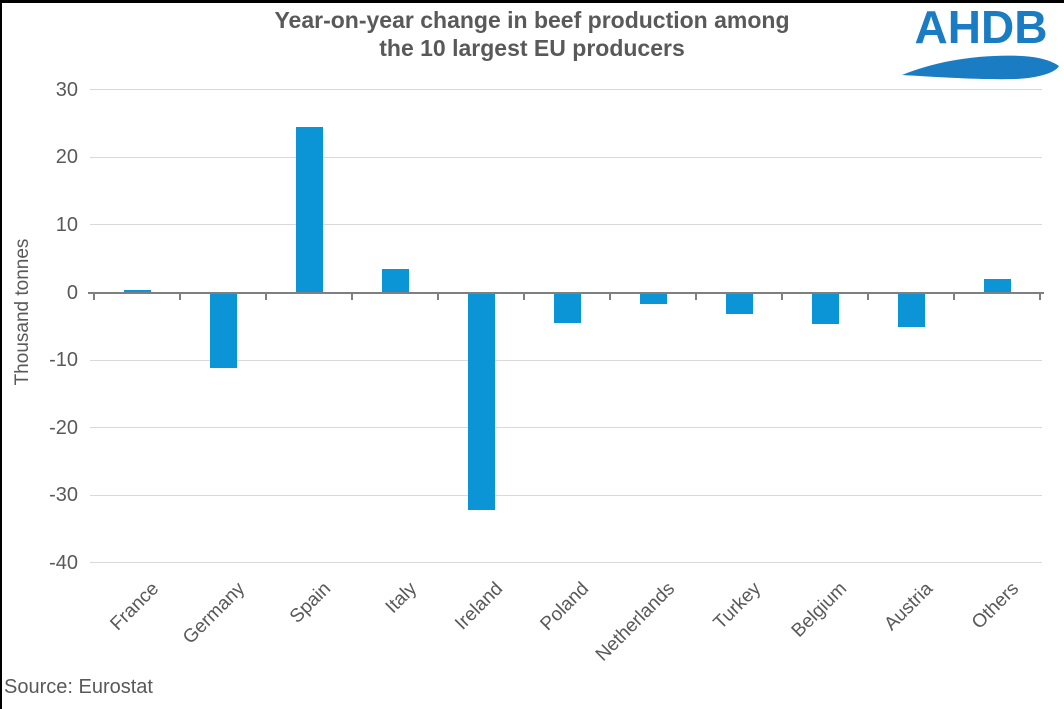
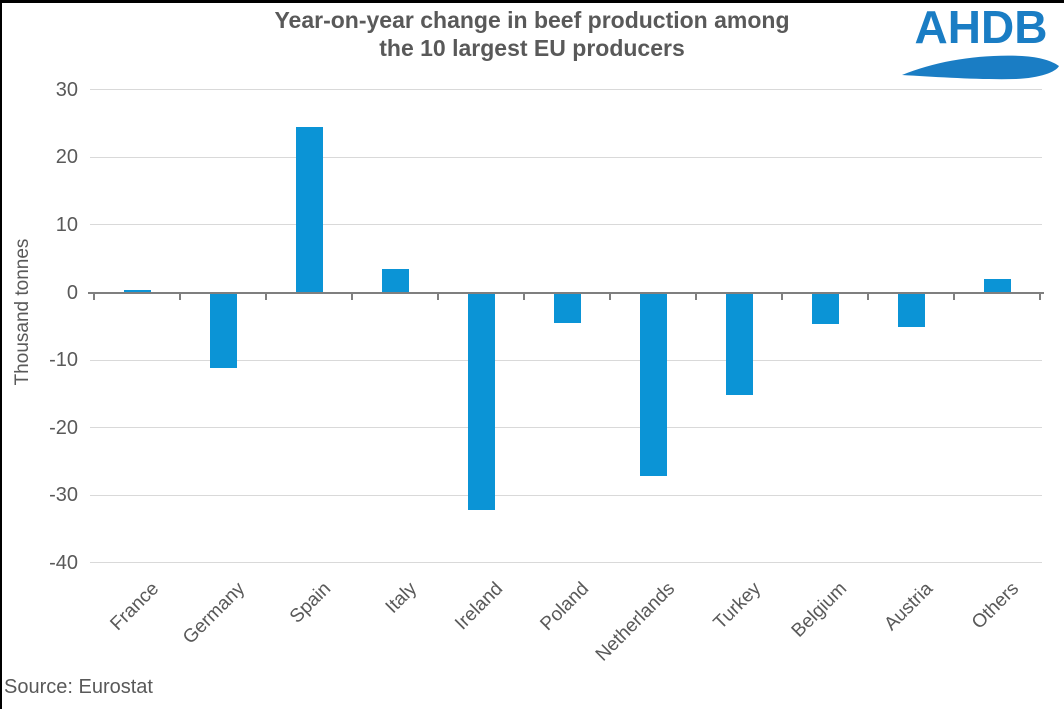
Netherlands: -2 -> -27
Turkey: -3 -> -15
